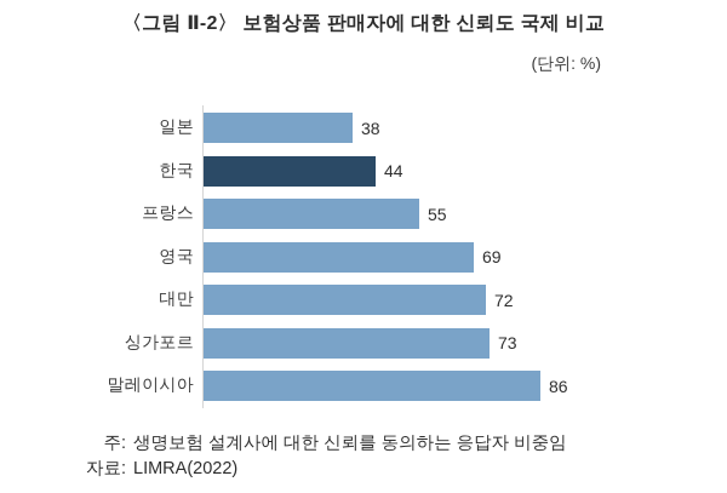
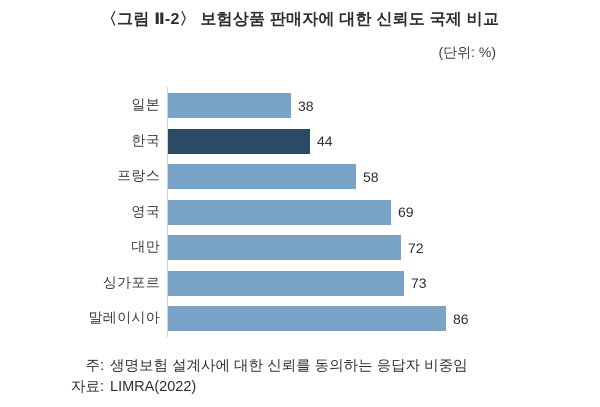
프랑스: 55 -> 58
